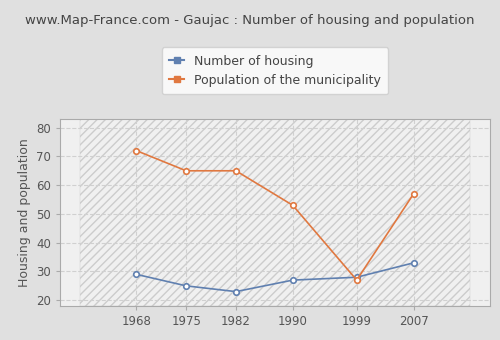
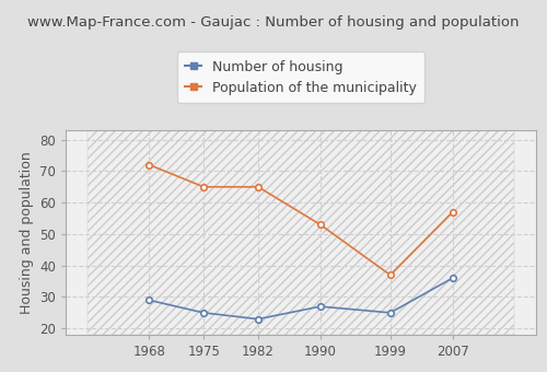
Number of housing/1999: 28 -> 25
Population of the municipality/1999: 27 -> 37
Number of housing/2007: 33 -> 36
